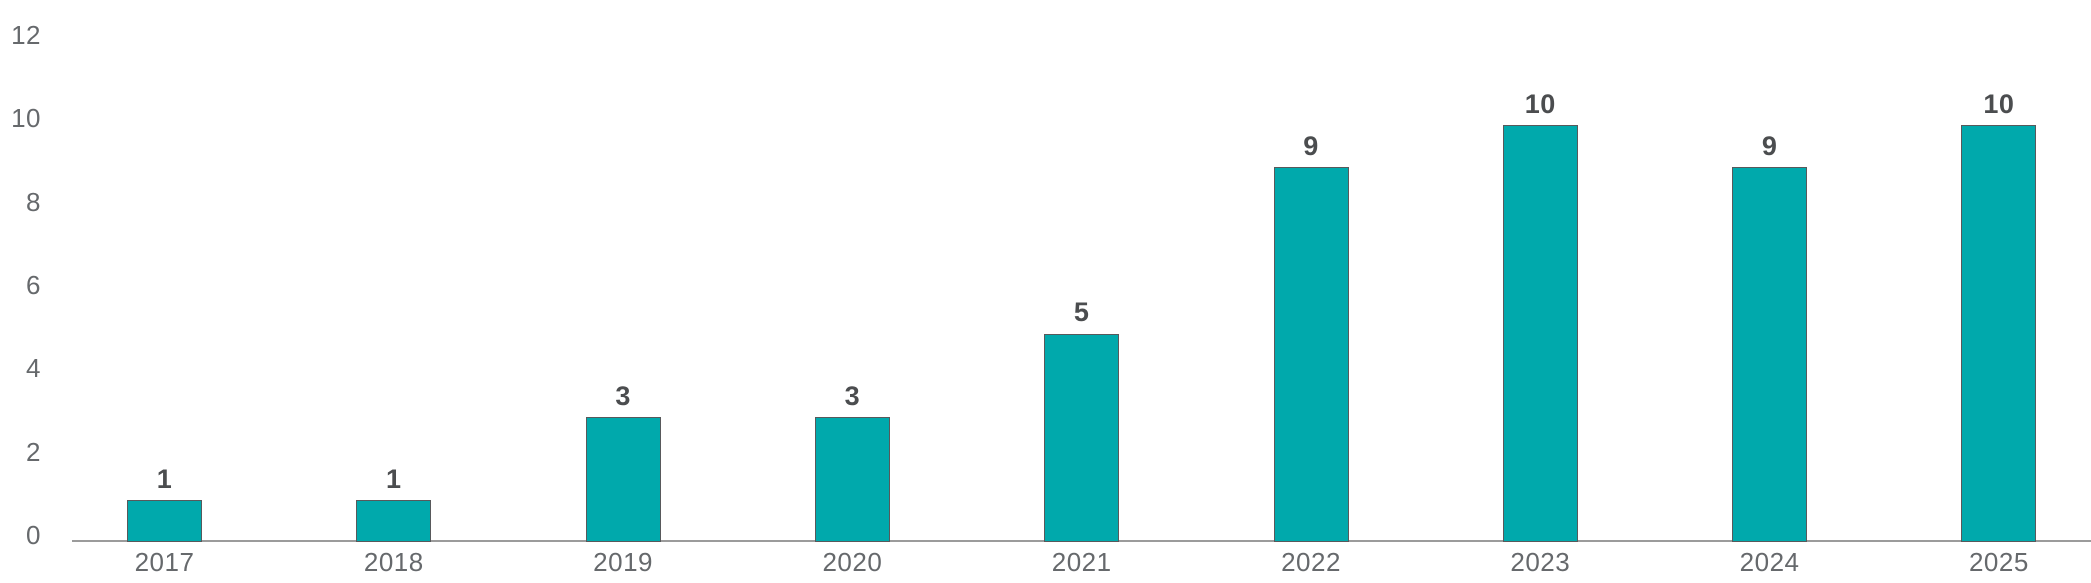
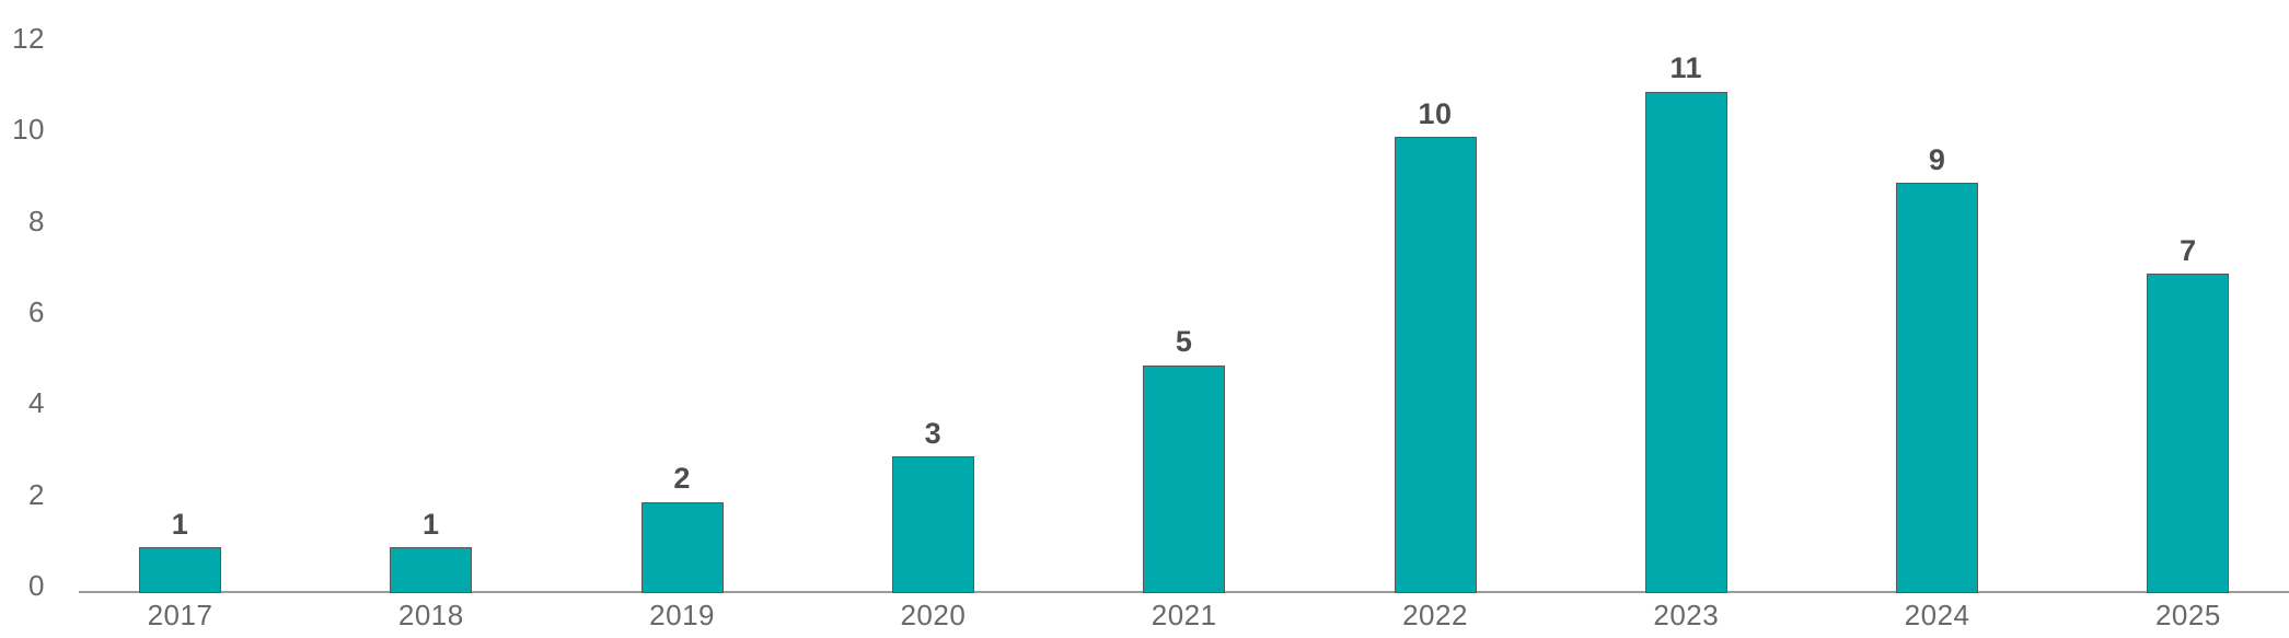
2019: 3 -> 2
2022: 9 -> 10
2023: 10 -> 11
2025: 10 -> 7
